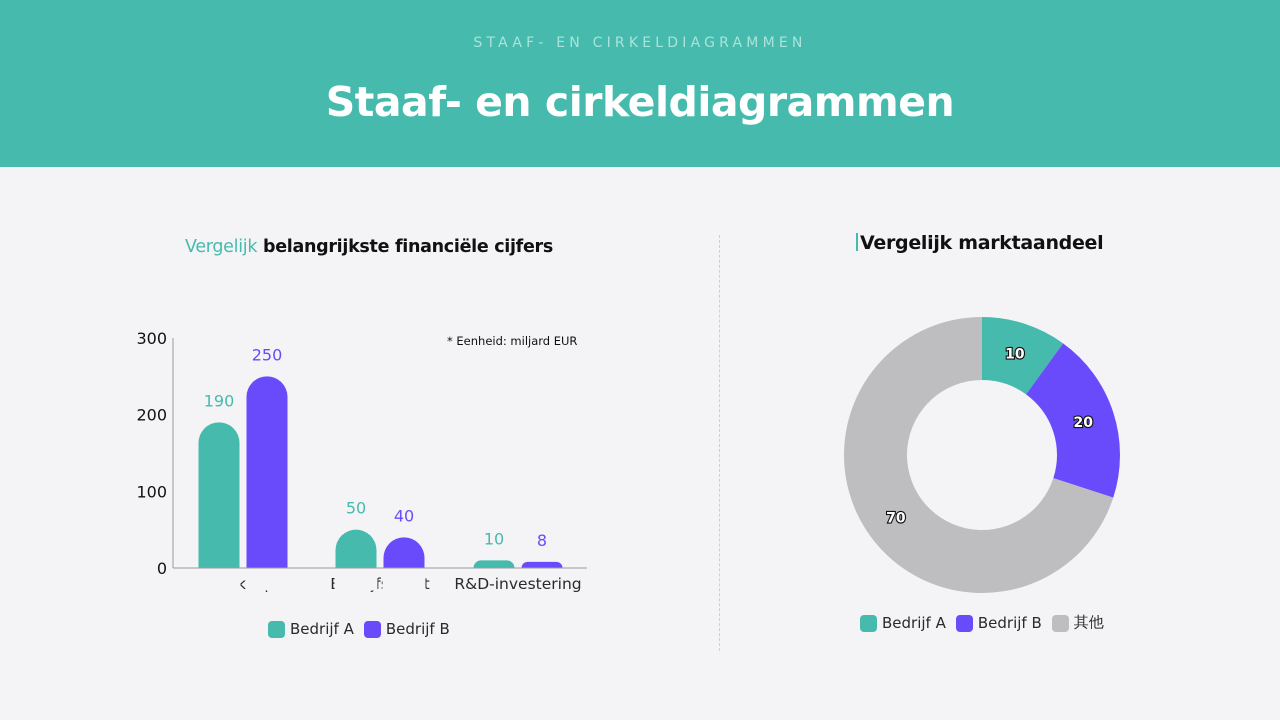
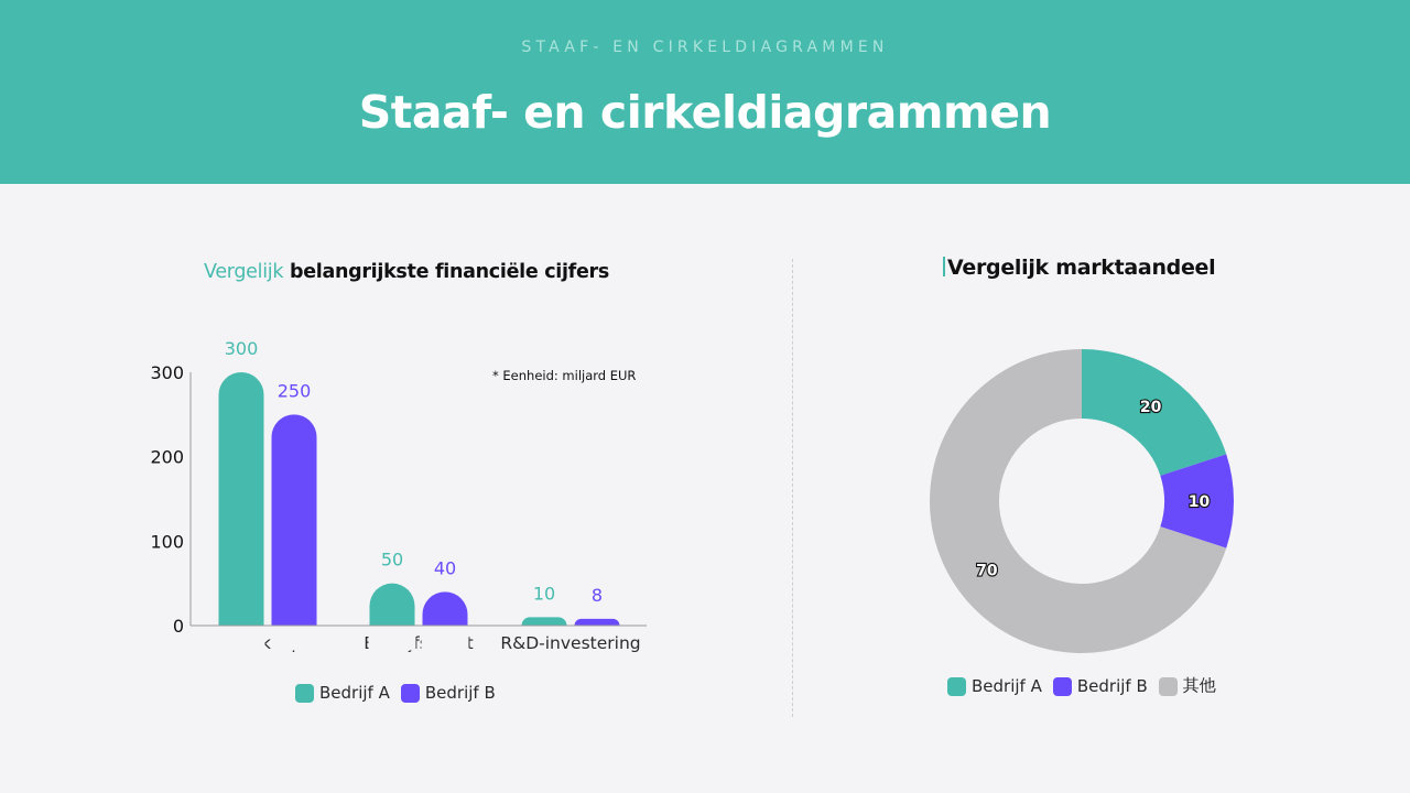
Vergelijk belangrijkste financiële cijfers/Bedrijf A/Verkoop: 190 -> 300
Vergelijk marktaandeel/Bedrijf A: 10 -> 20
Vergelijk marktaandeel/Bedrijf B: 20 -> 10
